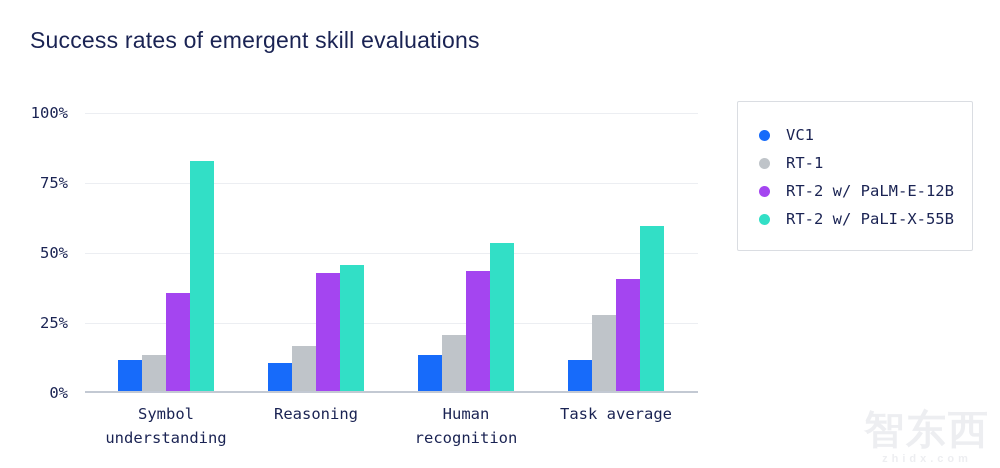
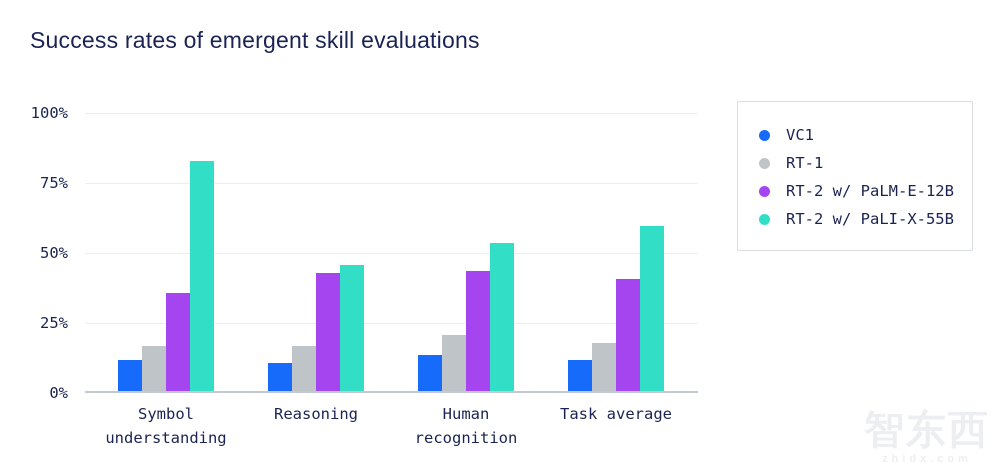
RT-1/Symbol understanding: 13% -> 16%
RT-1/Task average: 27% -> 17%
